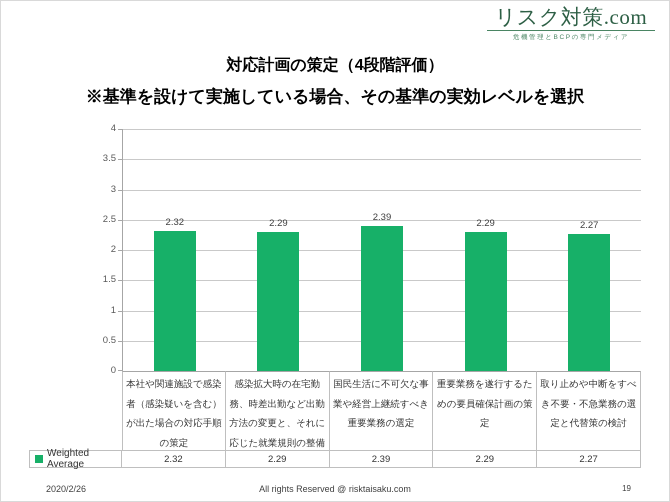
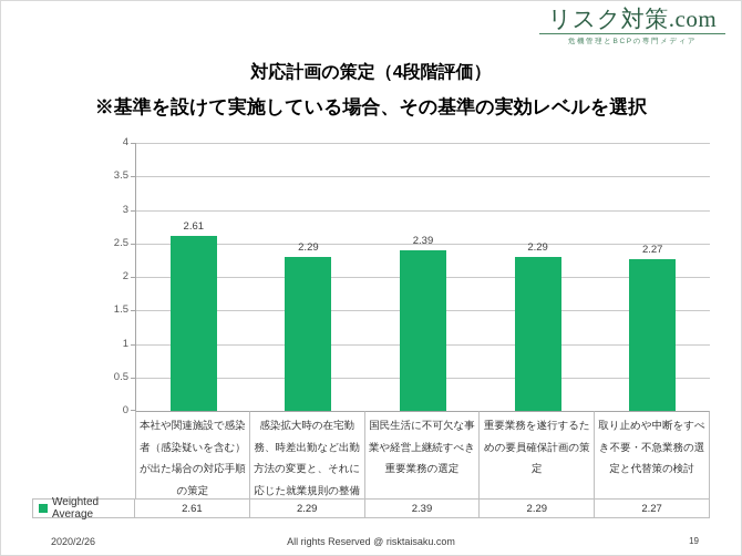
本社や関連施設で感染者（感染疑いを含む）が出た場合の対応手順の策定: 2.32 -> 2.61
